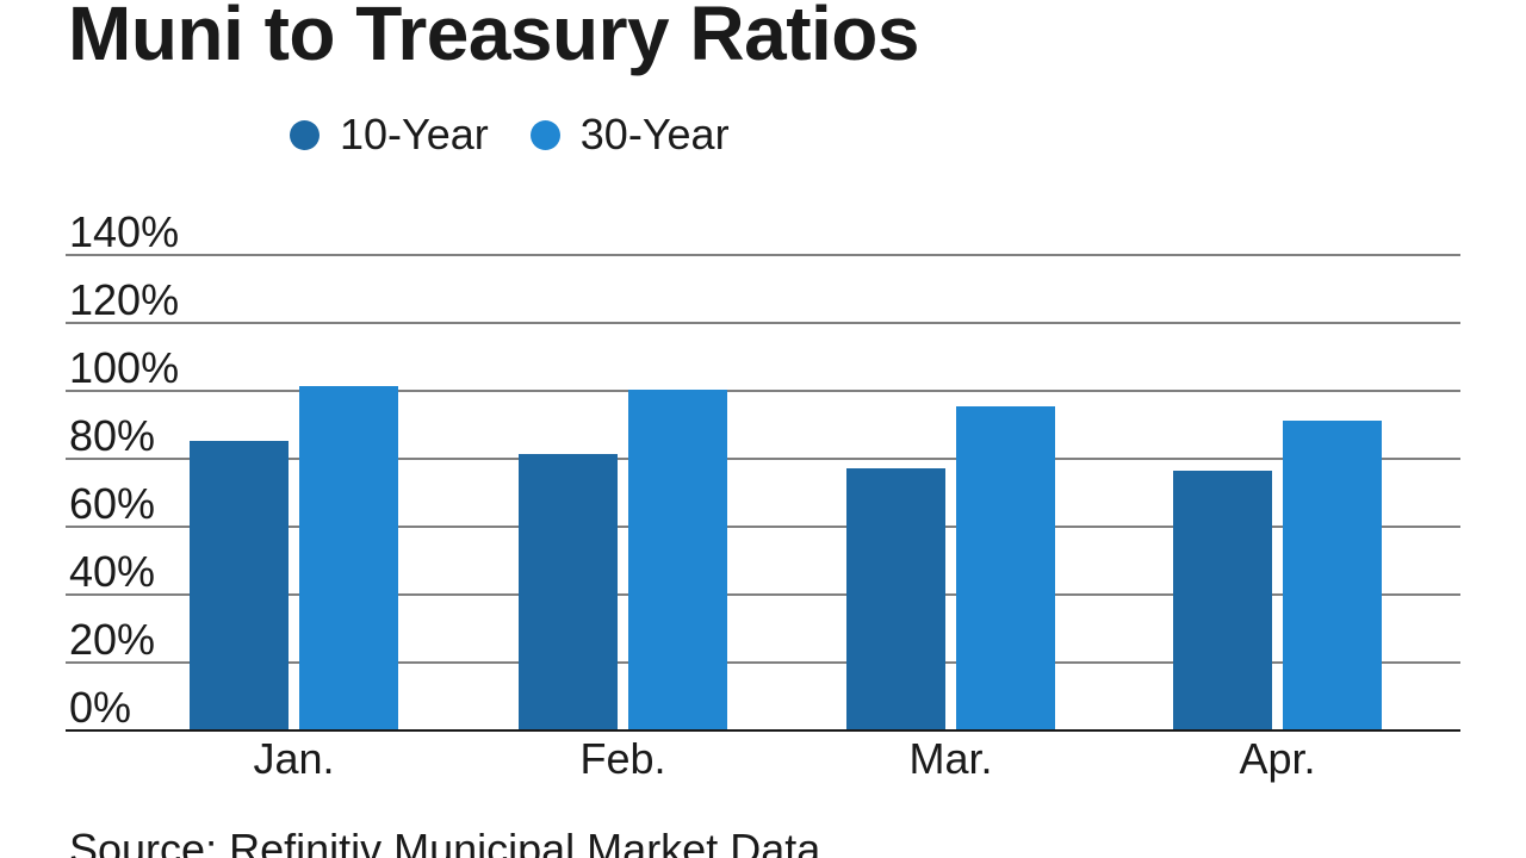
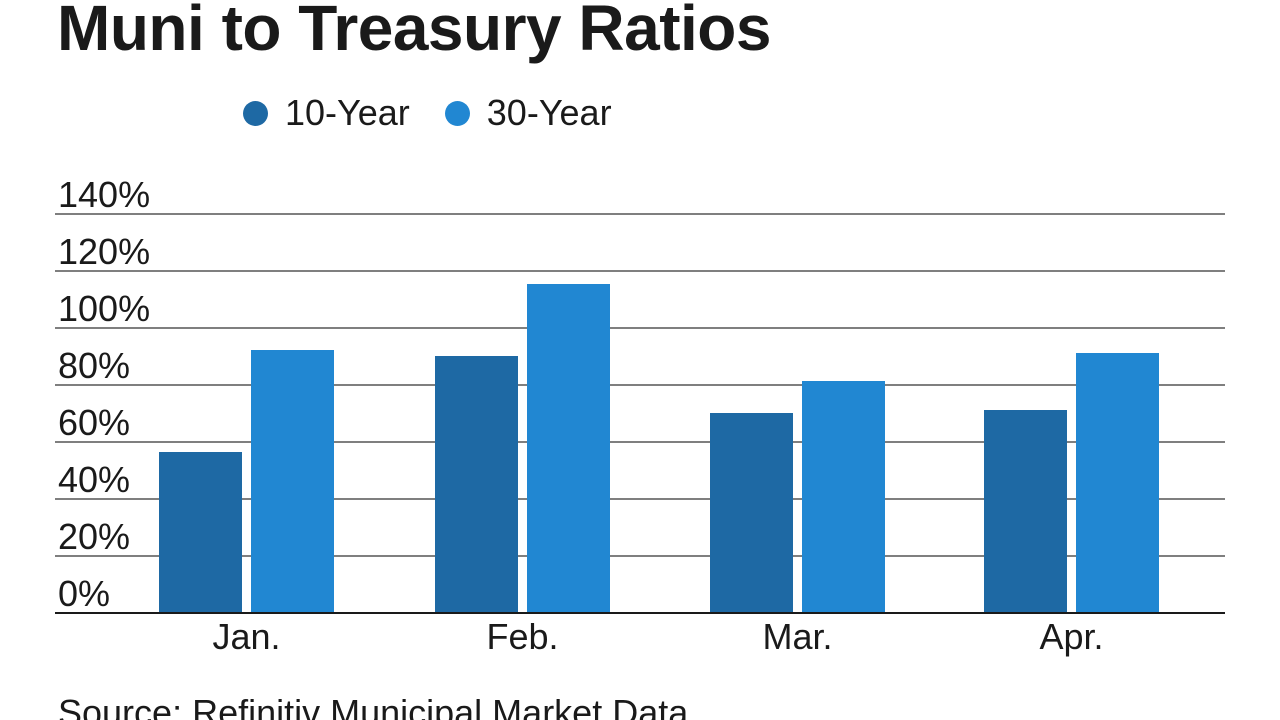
10-Year/Jan.: 85% -> 56%
30-Year/Jan.: 101% -> 92%
10-Year/Feb.: 81% -> 90%
30-Year/Feb.: 100% -> 115%
10-Year/Mar.: 77% -> 70%
30-Year/Mar.: 95% -> 81%
10-Year/Apr.: 76% -> 71%
